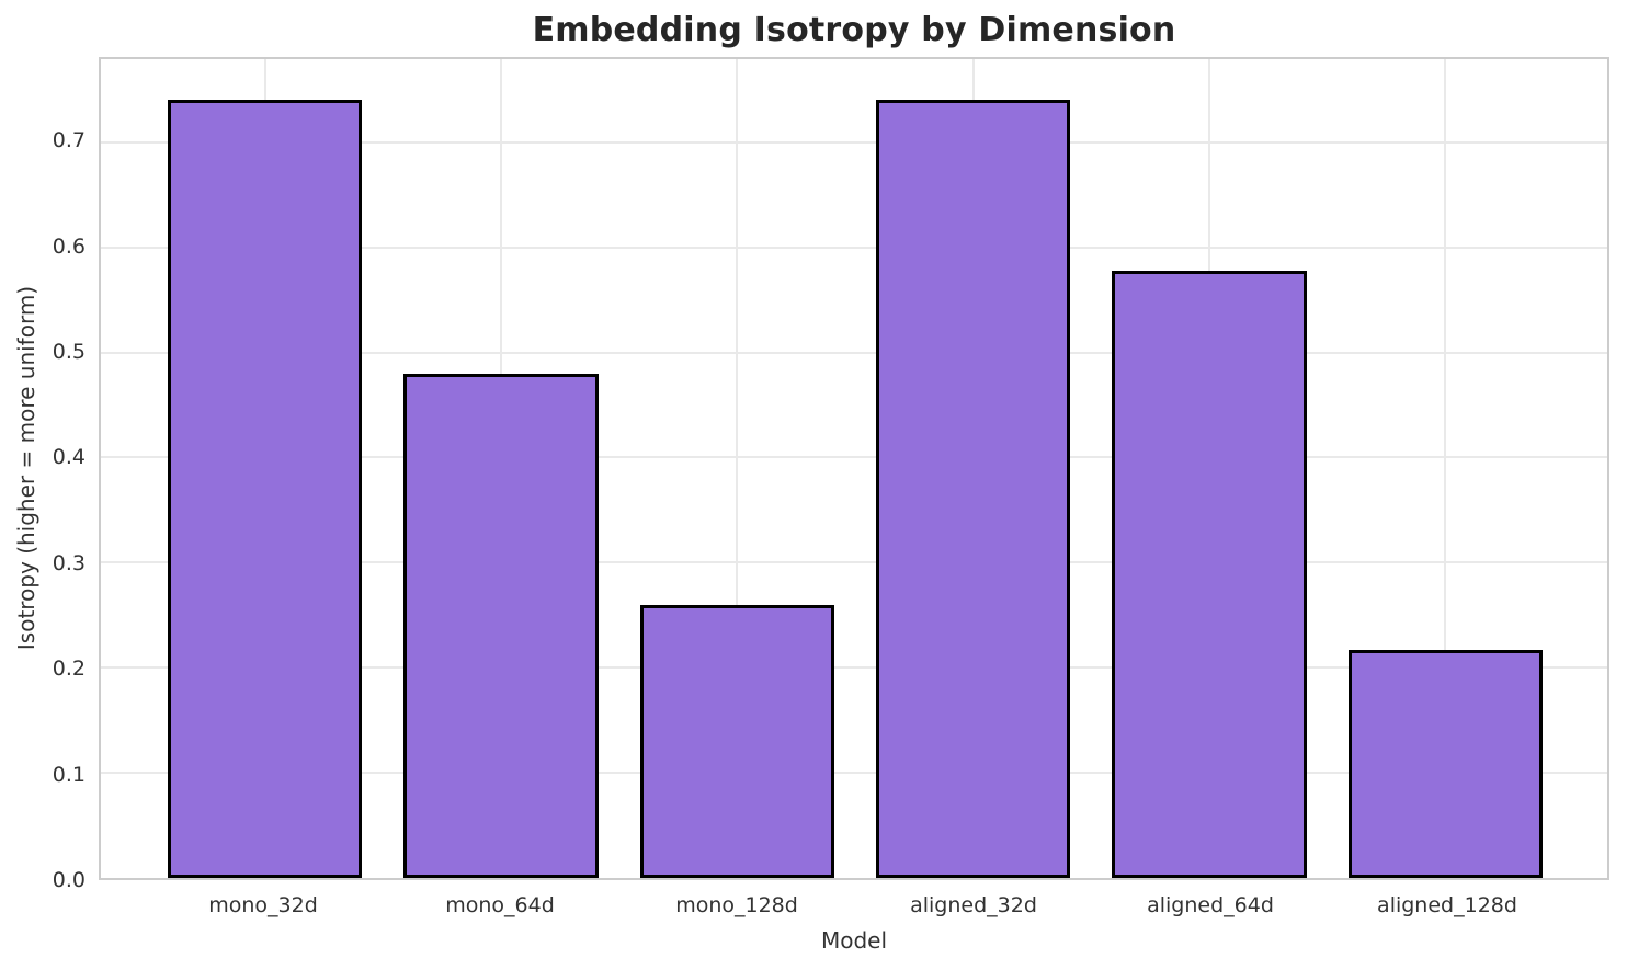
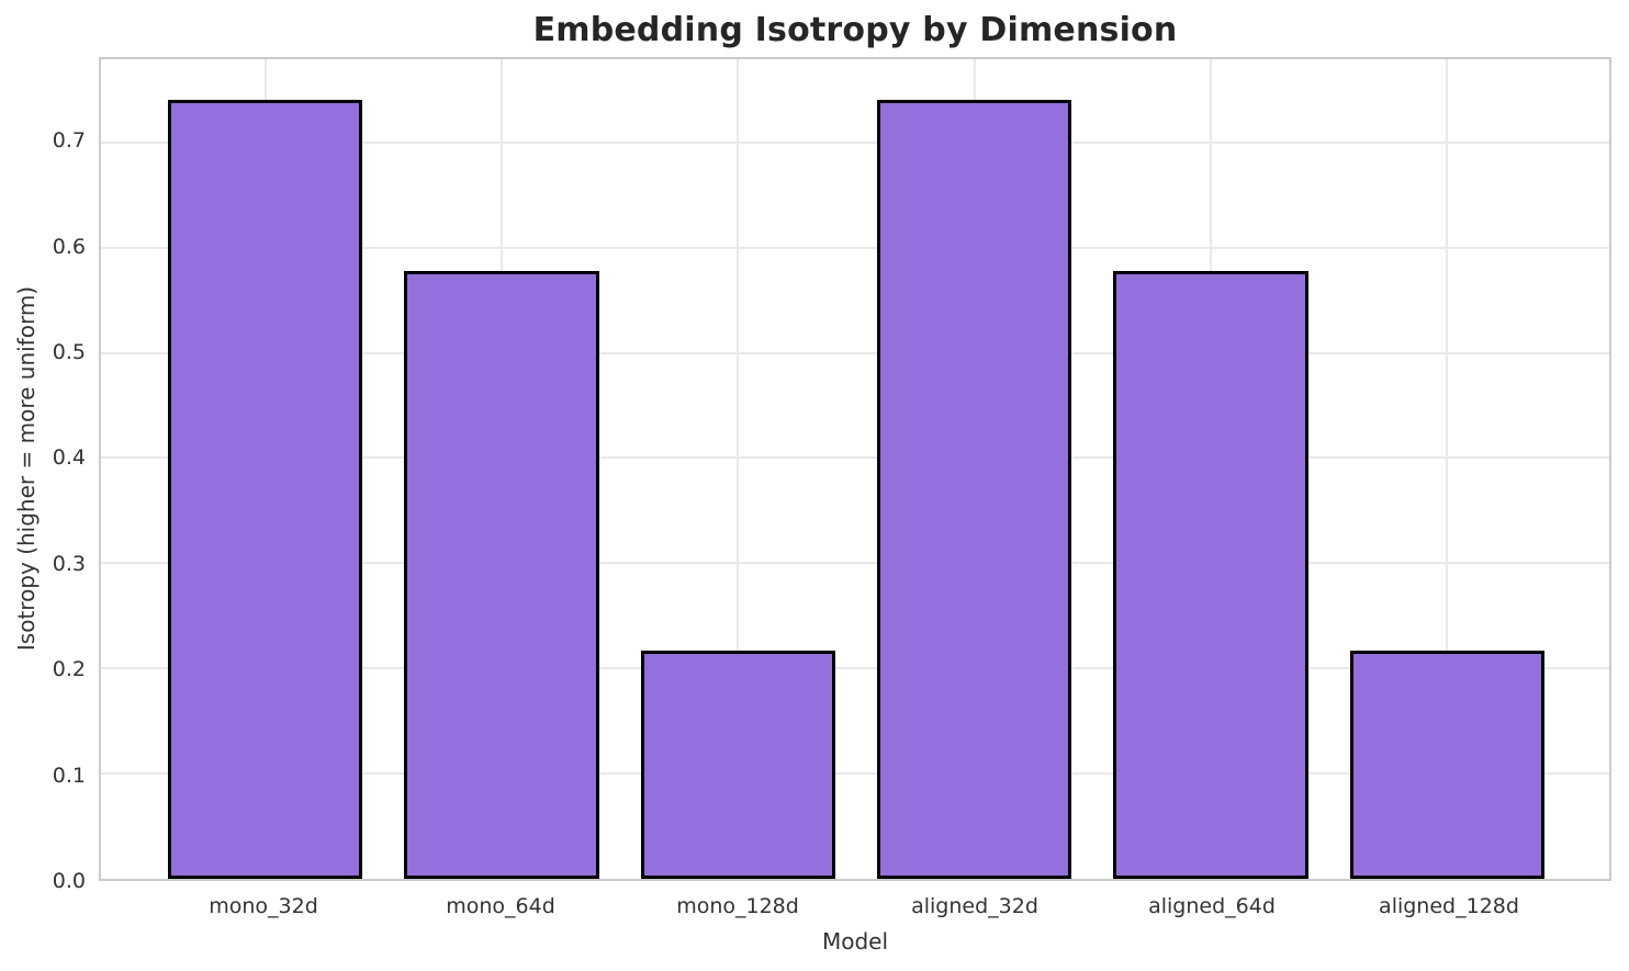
mono_64d: 0.48 -> 0.58
mono_128d: 0.26 -> 0.22
